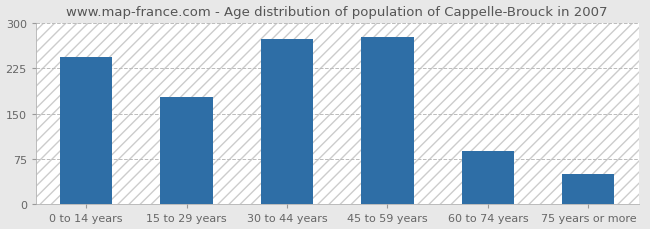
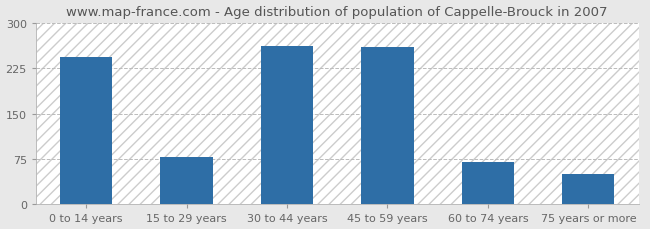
15 to 29 years: 178 -> 78
30 to 44 years: 273 -> 262
45 to 59 years: 277 -> 260
60 to 74 years: 88 -> 70
